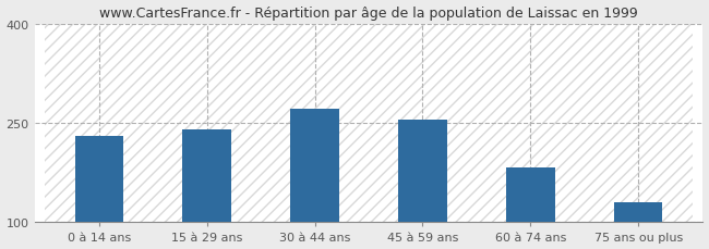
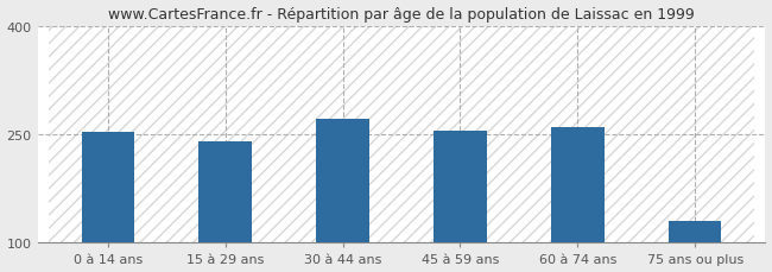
0 à 14 ans: 230 -> 254
60 à 74 ans: 182 -> 259
